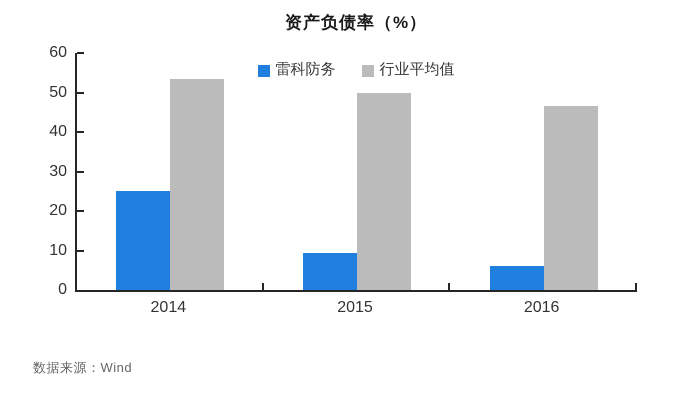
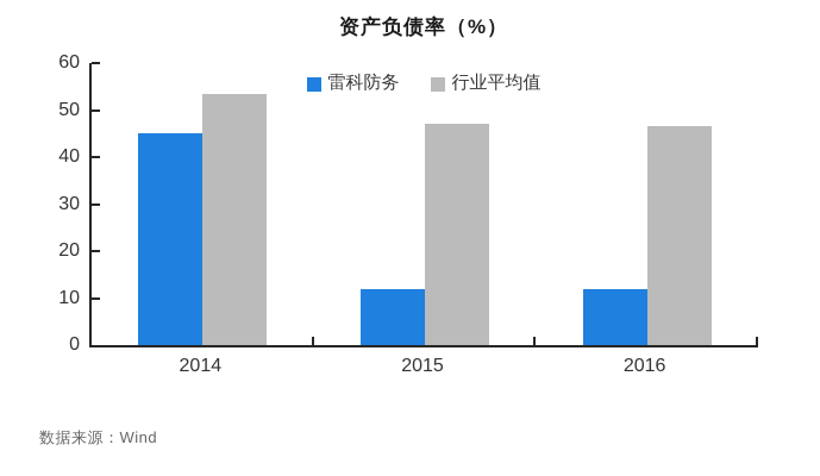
雷科防务/2014: 25 -> 45
雷科防务/2015: 9 -> 12
行业平均值/2015: 50 -> 47
雷科防务/2016: 6 -> 12
